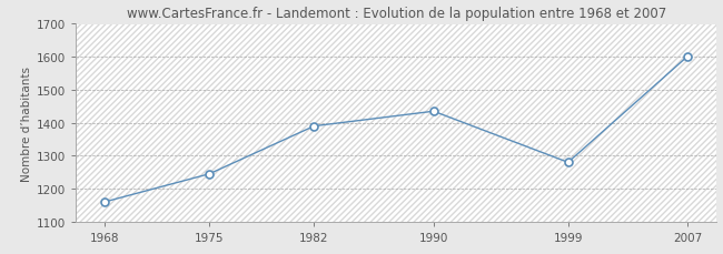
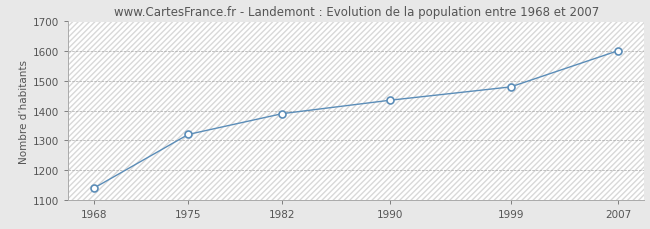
1968: 1160 -> 1140
1975: 1245 -> 1320
1999: 1280 -> 1480
